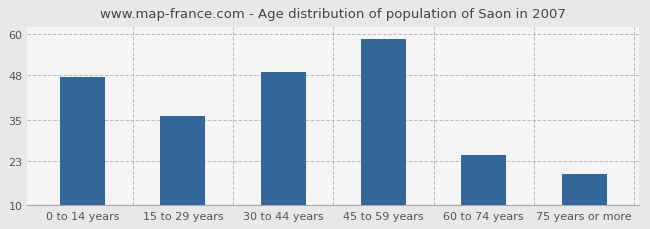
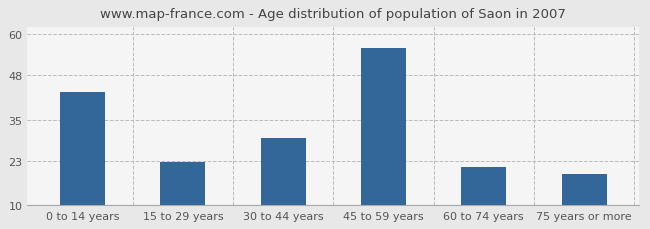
0 to 14 years: 47.5 -> 43.0
15 to 29 years: 36.0 -> 22.5
30 to 44 years: 49.0 -> 29.5
45 to 59 years: 58.5 -> 56.0
60 to 74 years: 24.5 -> 21.0
